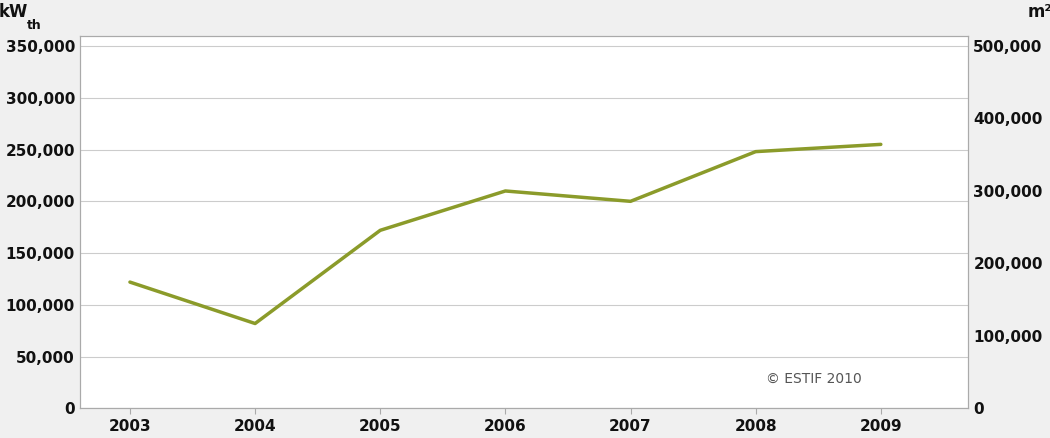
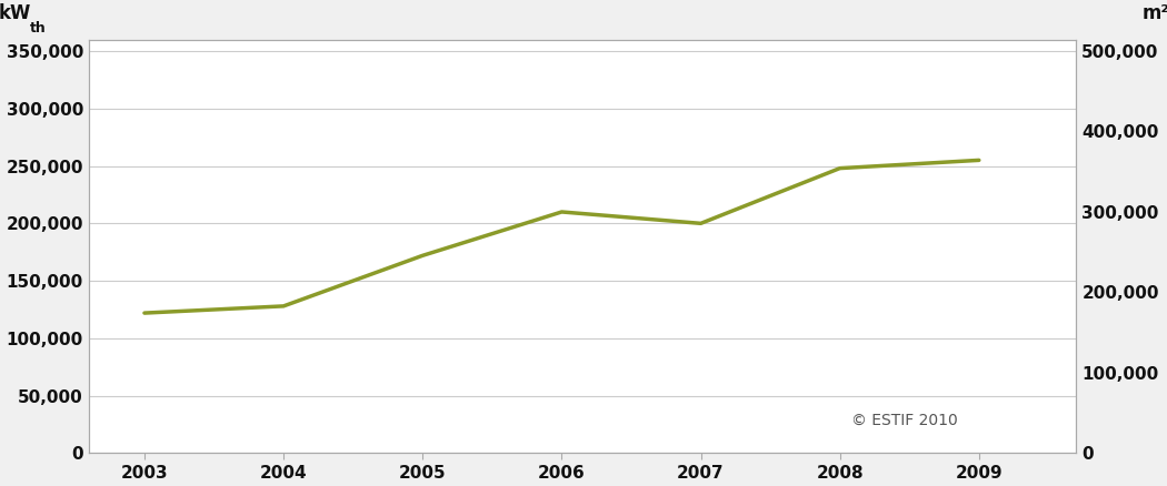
2004: 82,000 -> 128,000
